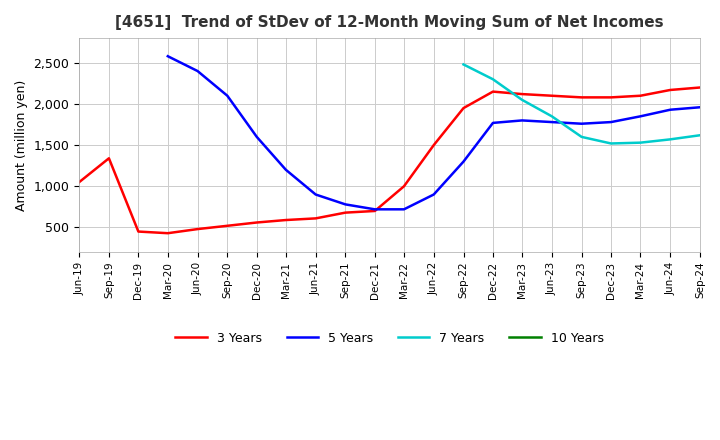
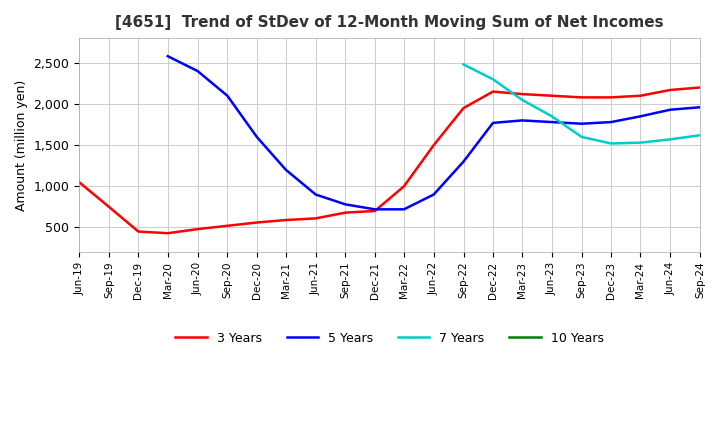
3 Years/Sep-19: 1,340 -> 750
